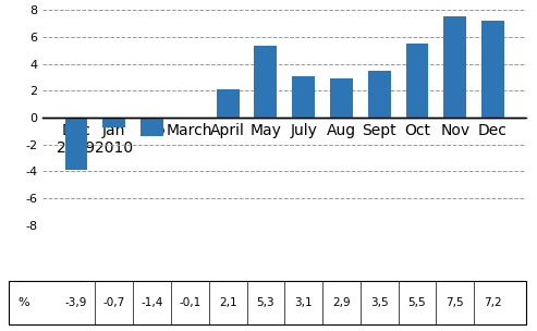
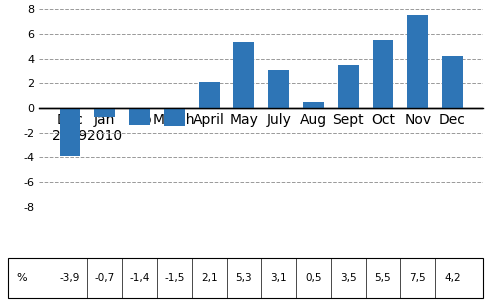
March: -0,1 -> -1,5
Aug: 2,9 -> 0,5
Dec: 7,2 -> 4,2
